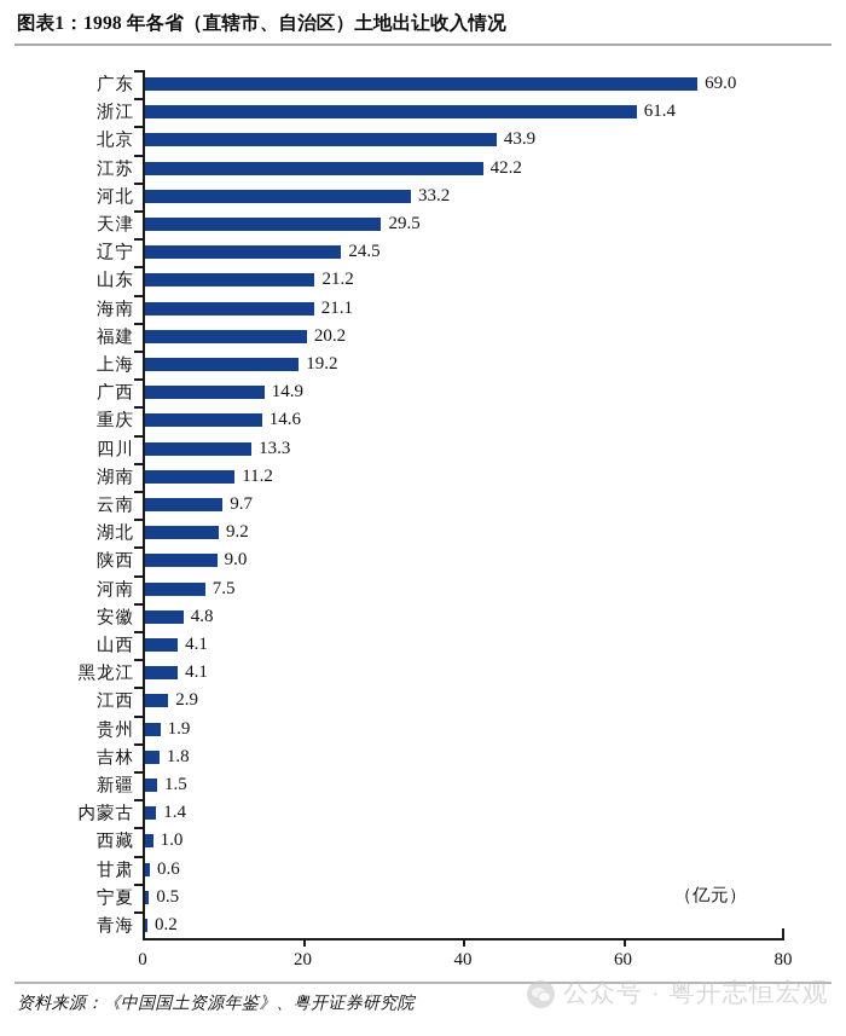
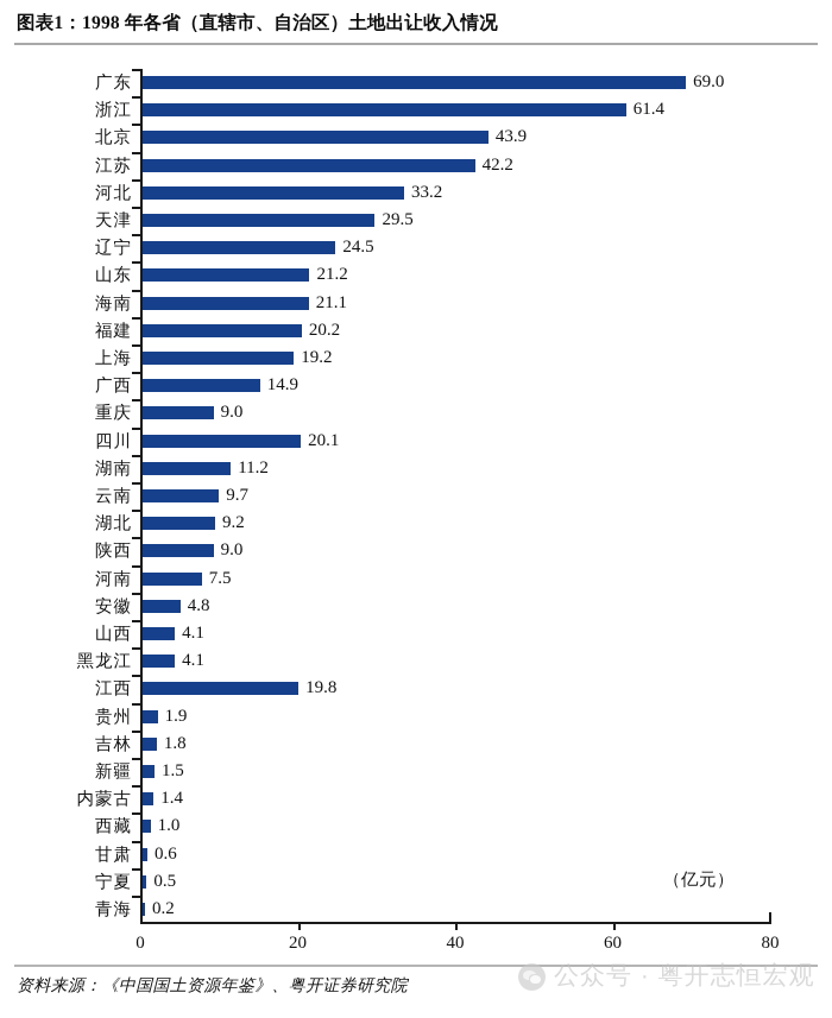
重庆: 14.6 -> 9.0
四川: 13.3 -> 20.1
江西: 2.9 -> 19.8
